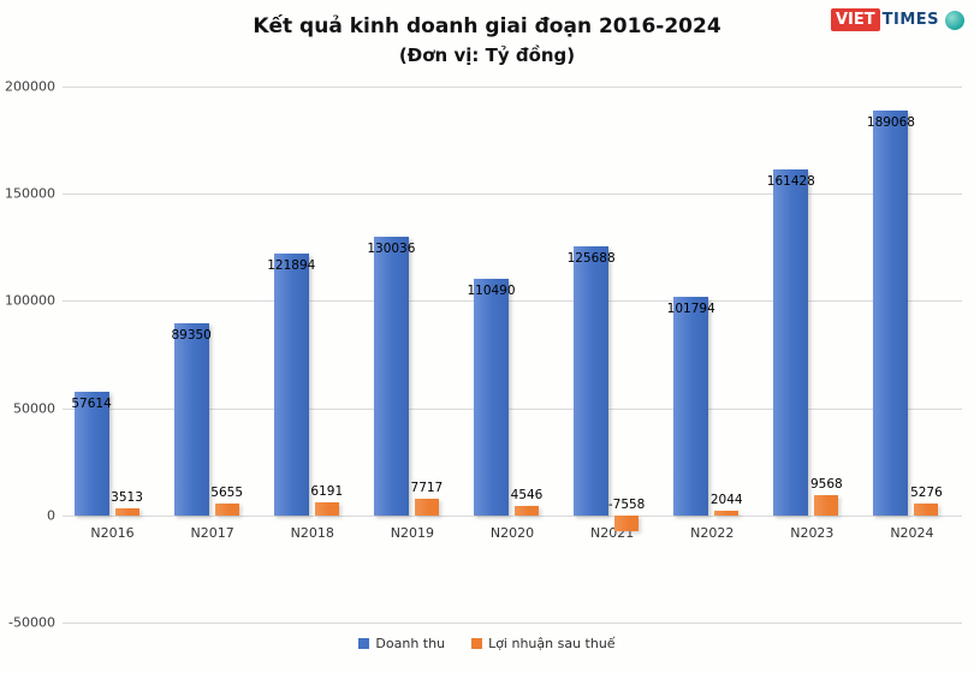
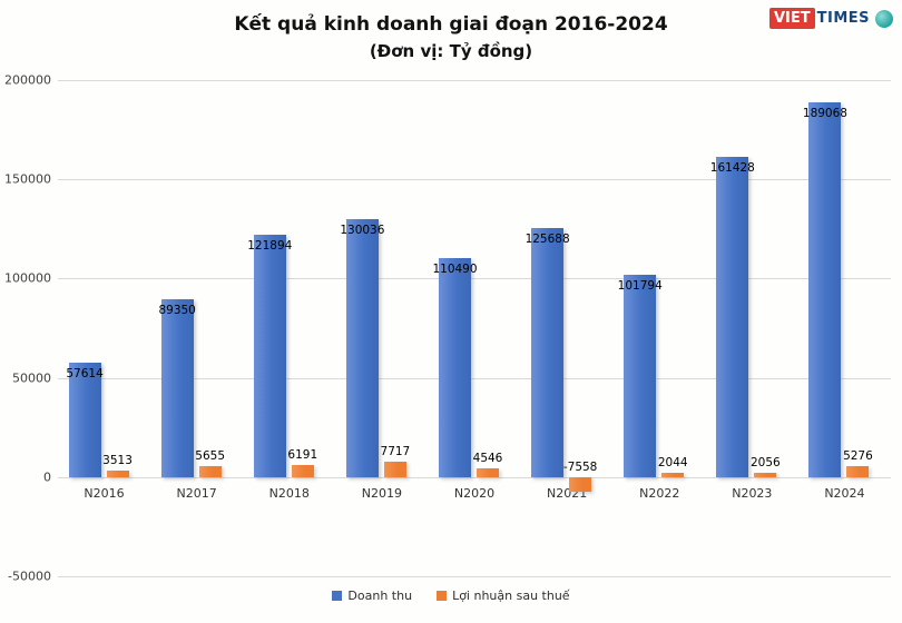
Lợi nhuận sau thuế/N2023: 9568 -> 2056
